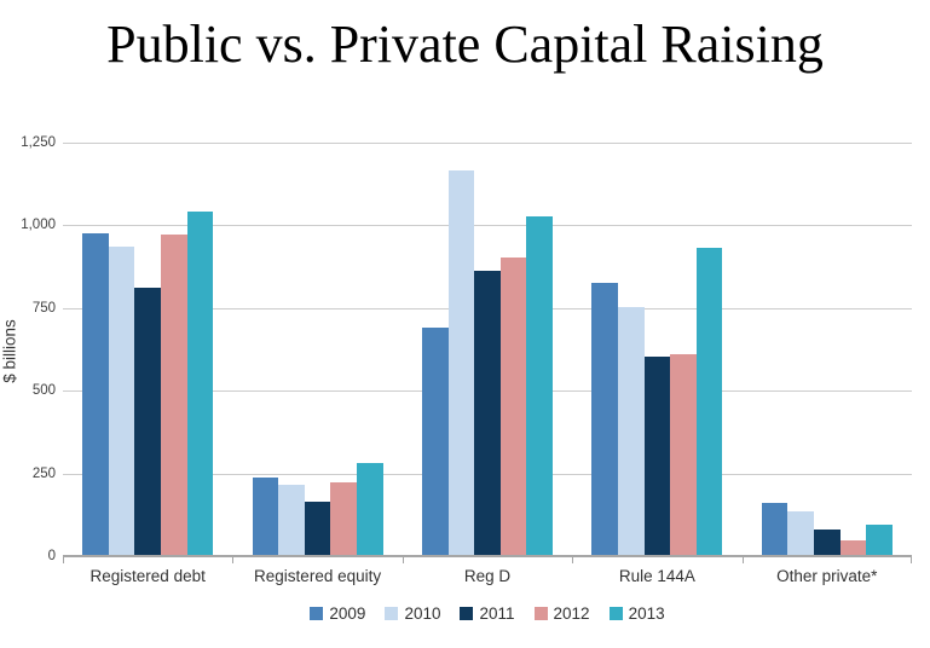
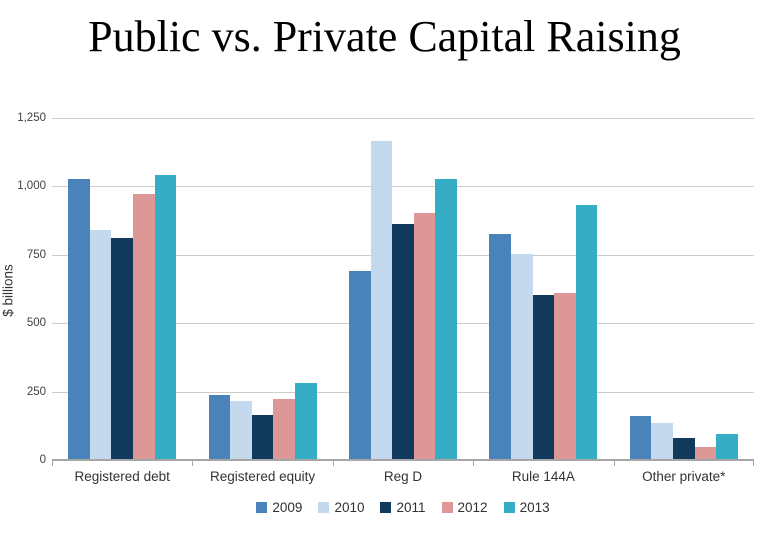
2009/Registered debt: 980 -> 1030
2010/Registered debt: 940 -> 840
